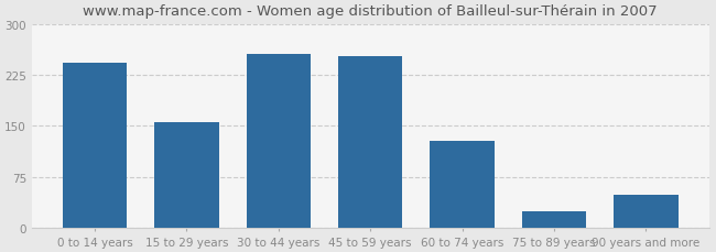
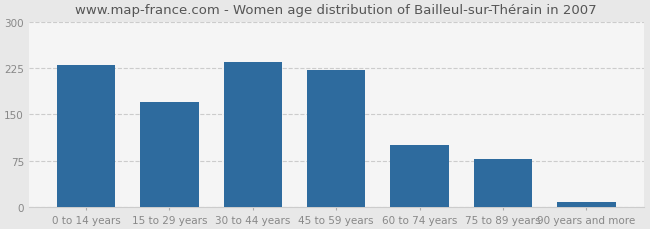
0 to 14 years: 242 -> 230
15 to 29 years: 156 -> 170
30 to 44 years: 256 -> 235
45 to 59 years: 252 -> 222
60 to 74 years: 128 -> 100
75 to 89 years: 24 -> 78
90 years and more: 48 -> 8
